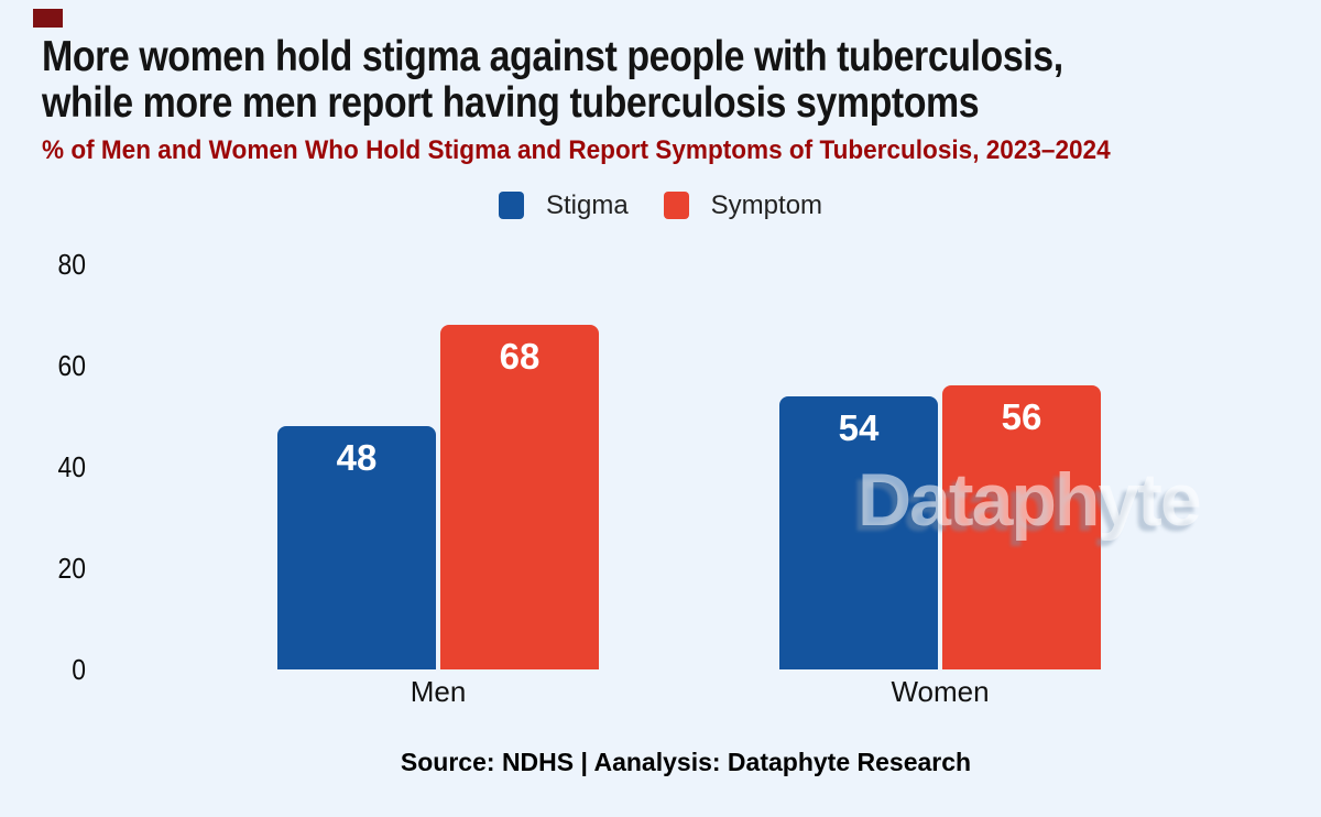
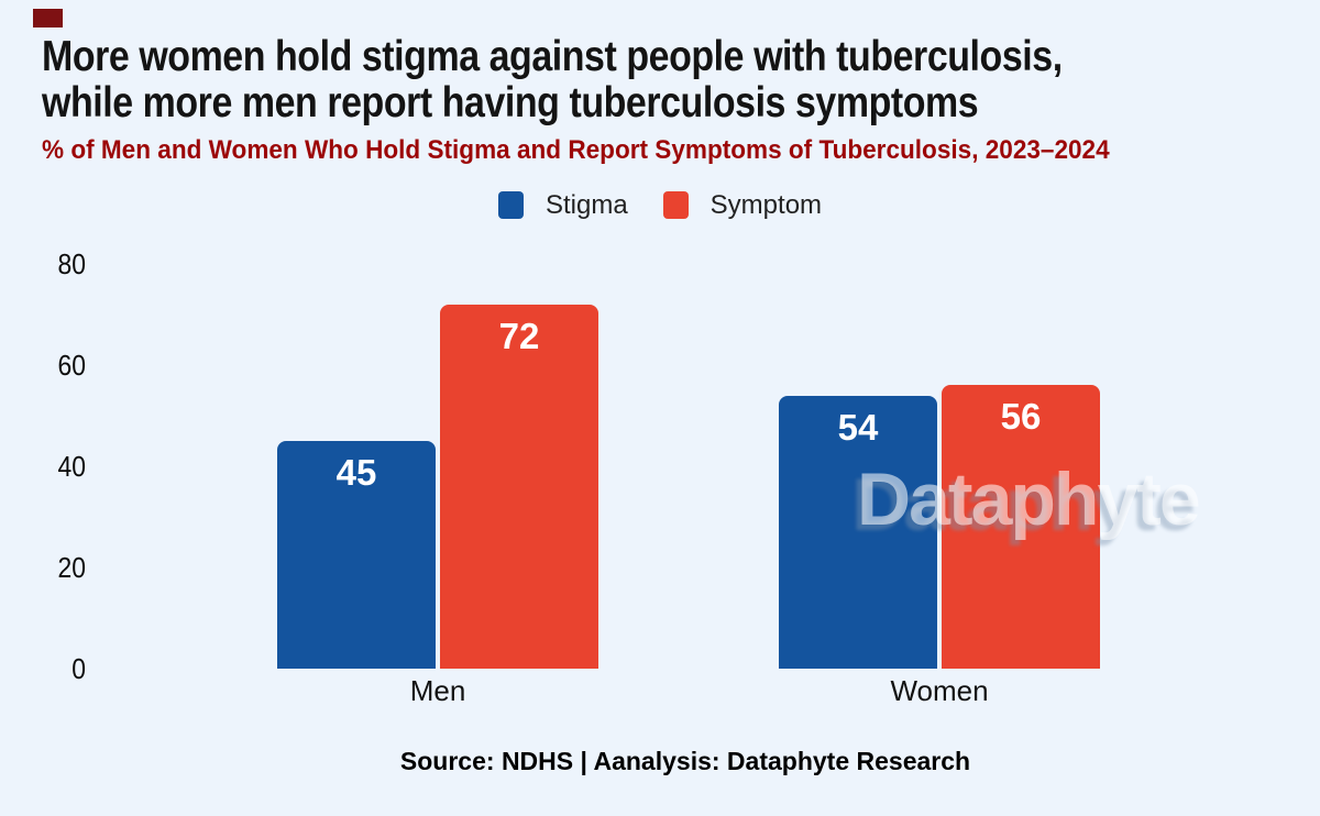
Stigma/Men: 48 -> 45
Symptom/Men: 68 -> 72
